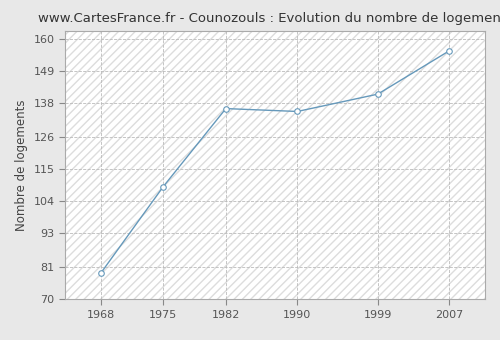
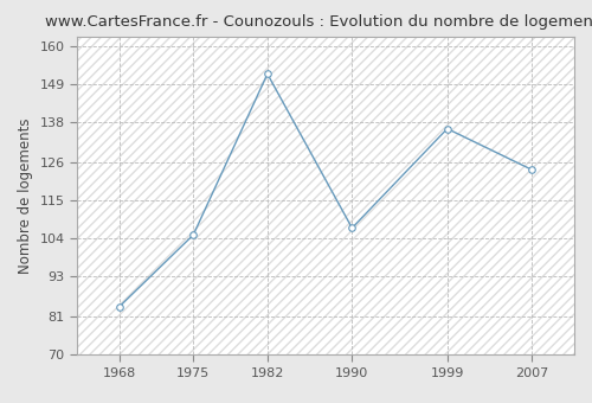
1968: 79 -> 84
1975: 109 -> 105
1982: 136 -> 152
1990: 135 -> 107
1999: 141 -> 136
2007: 156 -> 124
